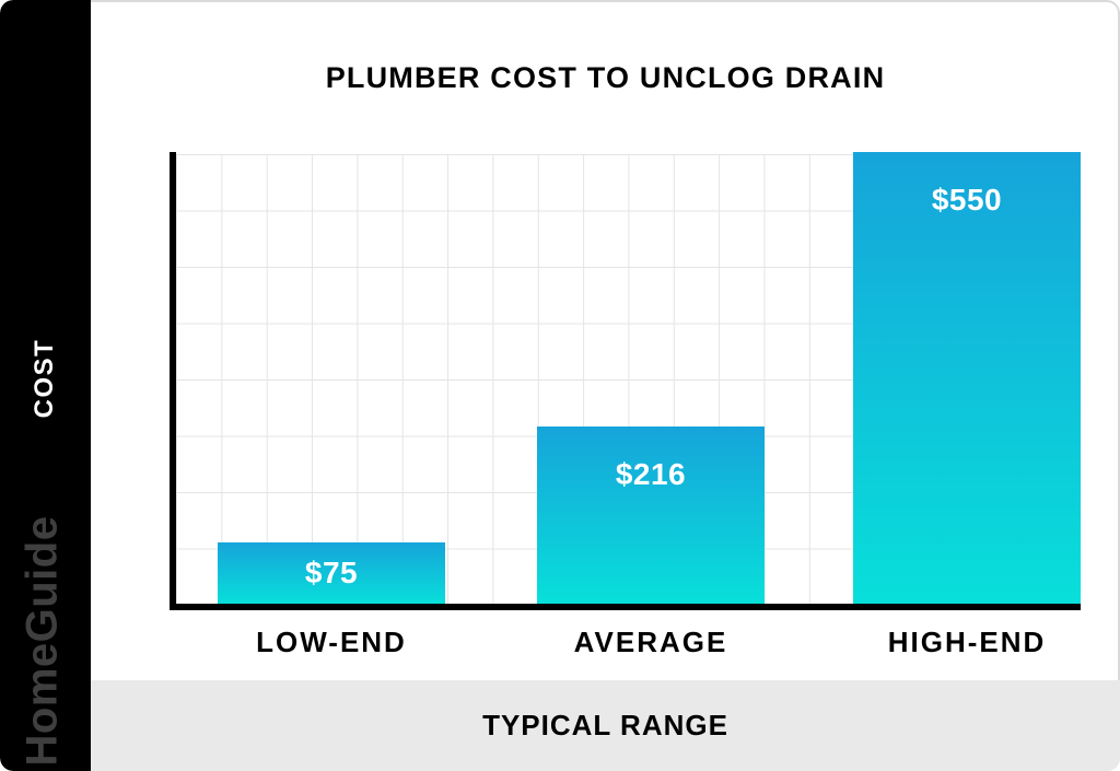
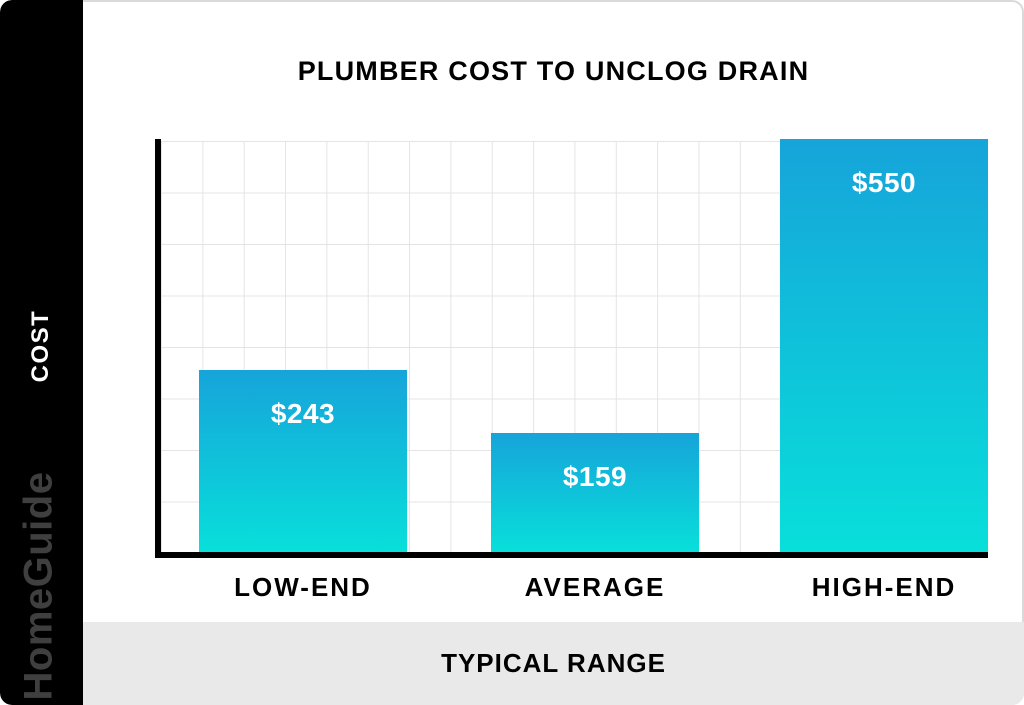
LOW-END: $75 -> $243
AVERAGE: $216 -> $159
